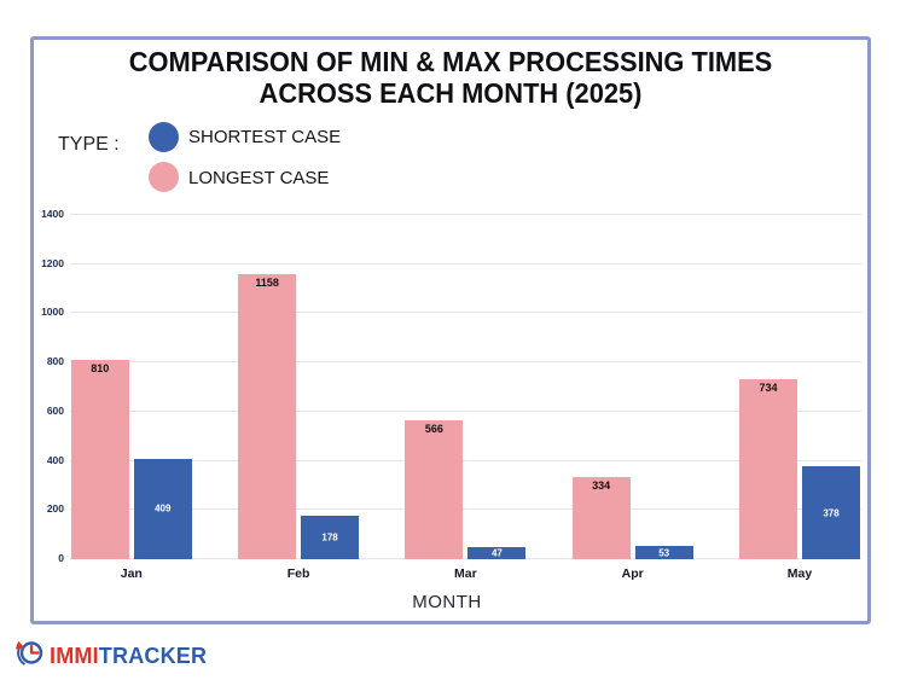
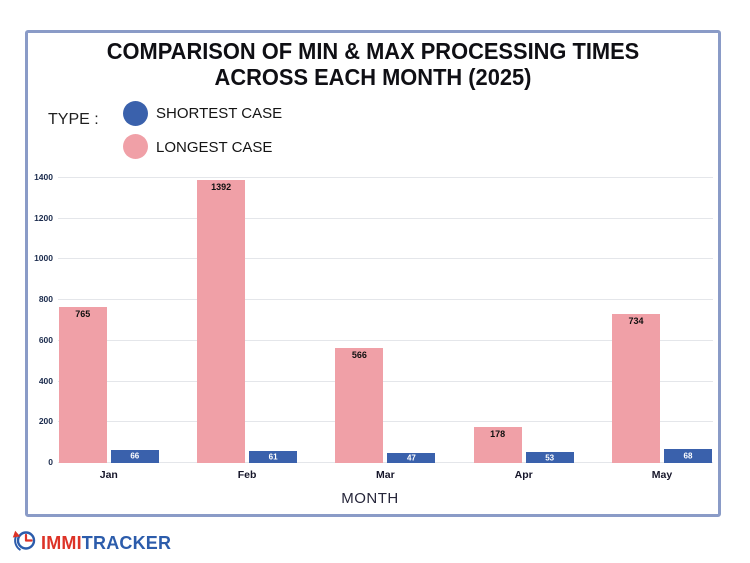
LONGEST CASE/Jan: 810 -> 765
SHORTEST CASE/Jan: 409 -> 66
LONGEST CASE/Feb: 1158 -> 1392
SHORTEST CASE/Feb: 178 -> 61
LONGEST CASE/Apr: 334 -> 178
SHORTEST CASE/May: 378 -> 68
